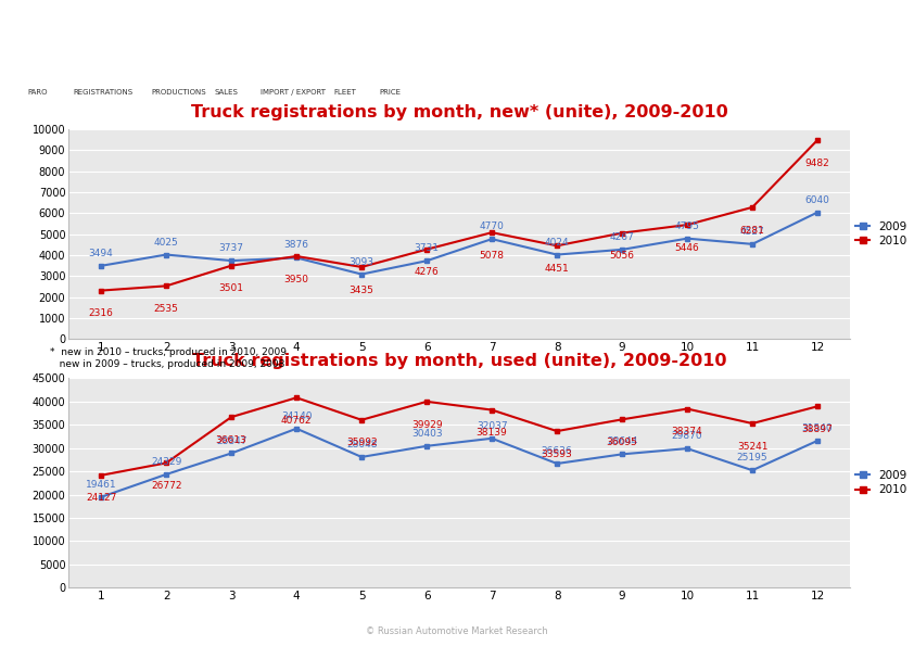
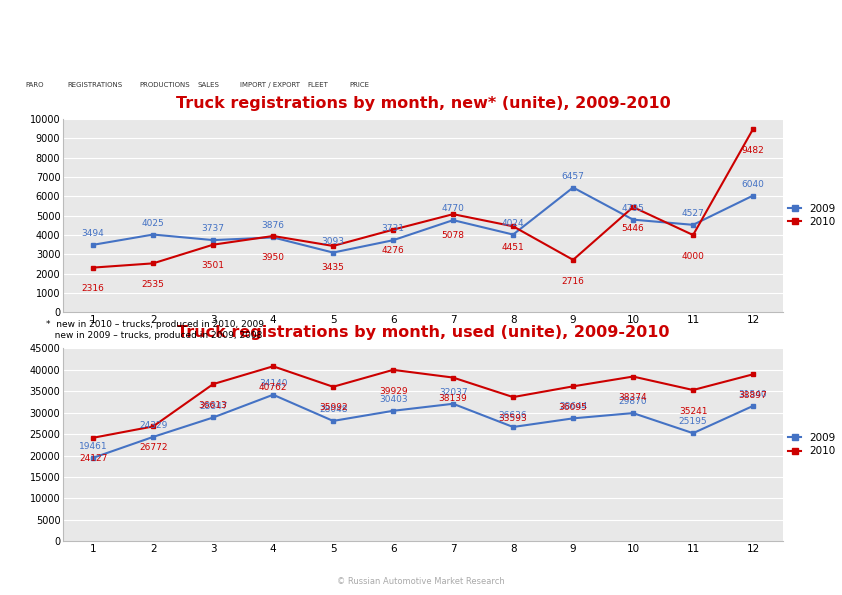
Truck registrations by month, new* (unite), 2009-2010/2009/9: 4267 -> 6457
Truck registrations by month, new* (unite), 2009-2010/2010/9: 5056 -> 2716
Truck registrations by month, new* (unite), 2009-2010/2010/11: 6300 -> 4000
